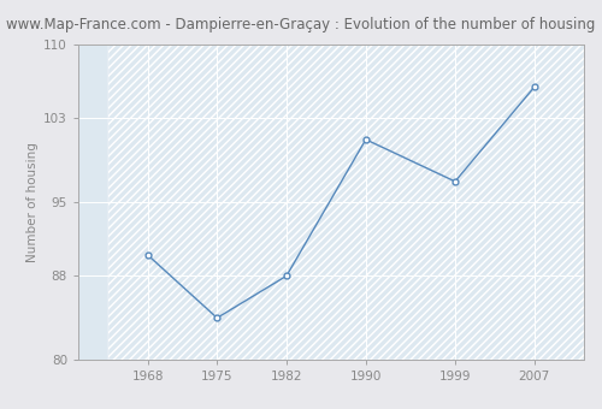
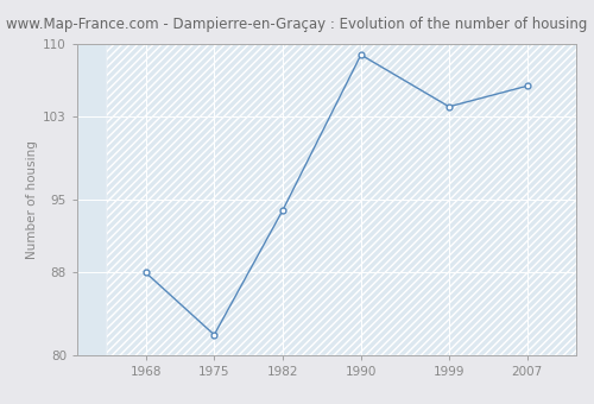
1968: 90 -> 88
1975: 84 -> 82
1982: 88 -> 94
1990: 101 -> 109
1999: 97 -> 104
